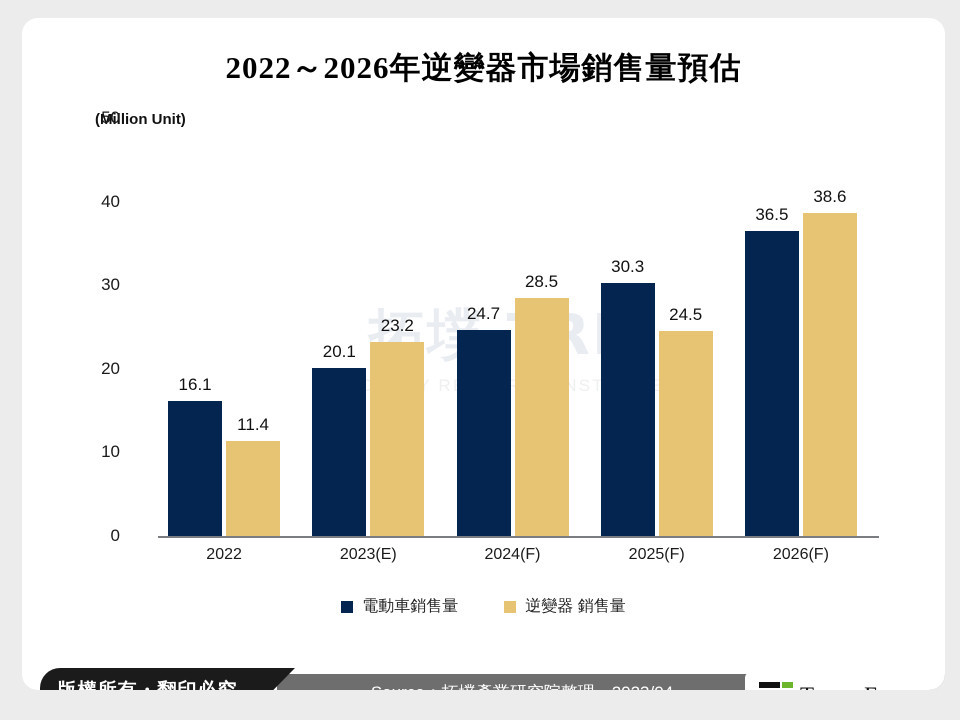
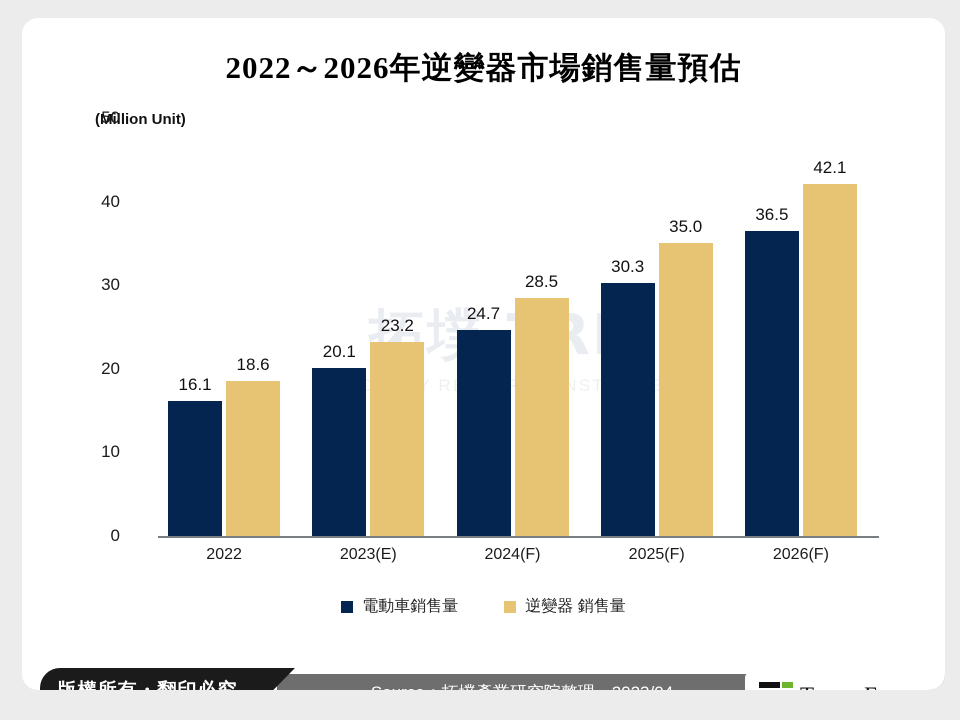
逆變器 銷售量/2022: 11.4 -> 18.6
逆變器 銷售量/2025(F): 24.5 -> 35.0
逆變器 銷售量/2026(F): 38.6 -> 42.1
